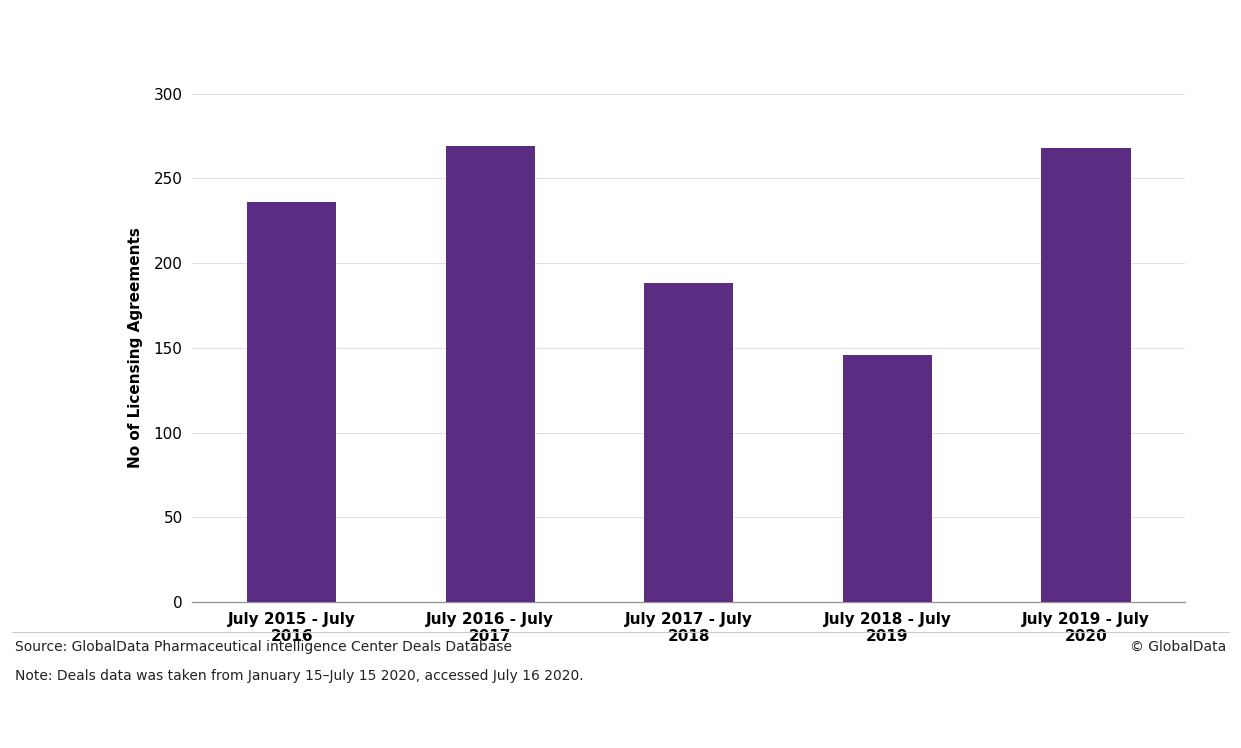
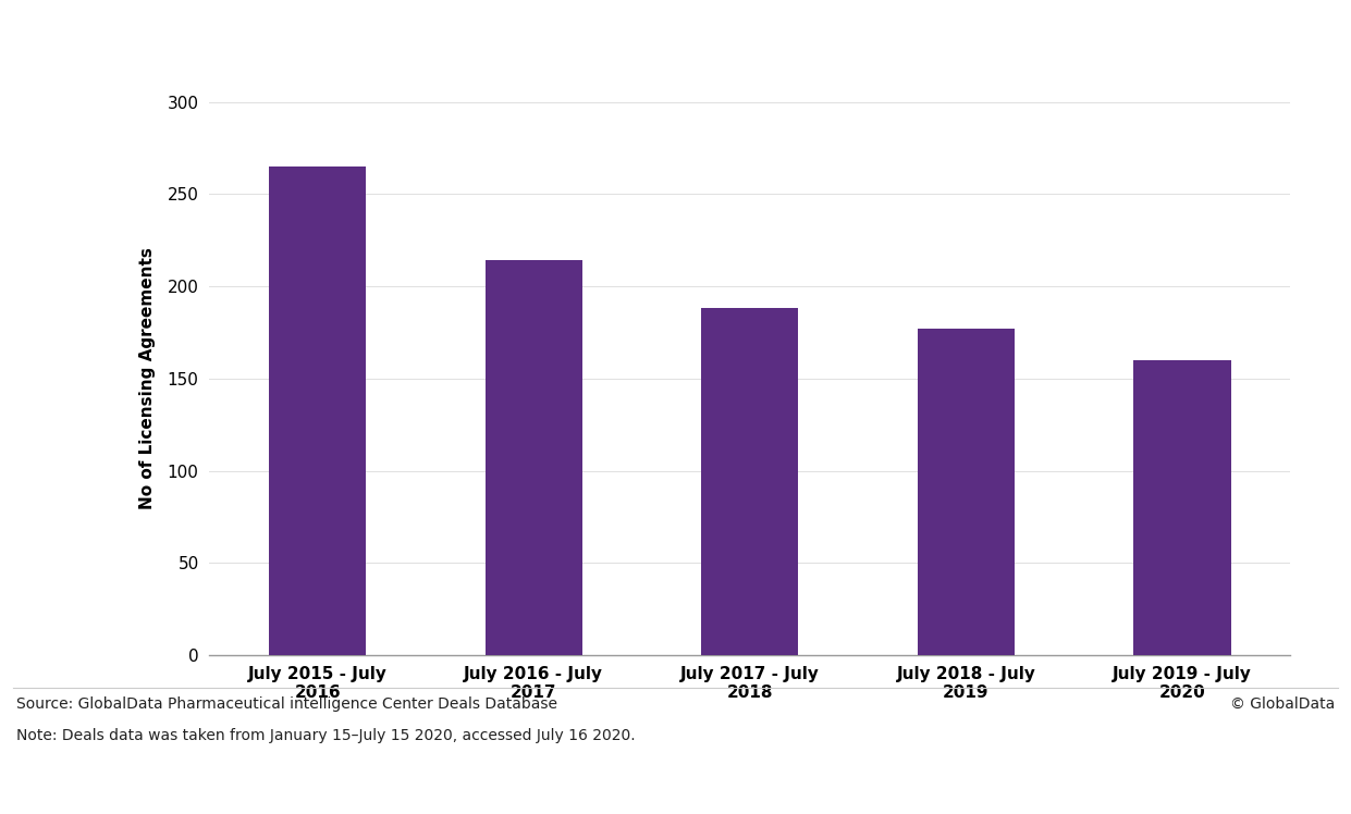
July 2015 - July 2016: 236 -> 265
July 2016 - July 2017: 269 -> 214
July 2018 - July 2019: 146 -> 177
July 2019 - July 2020: 268 -> 160
